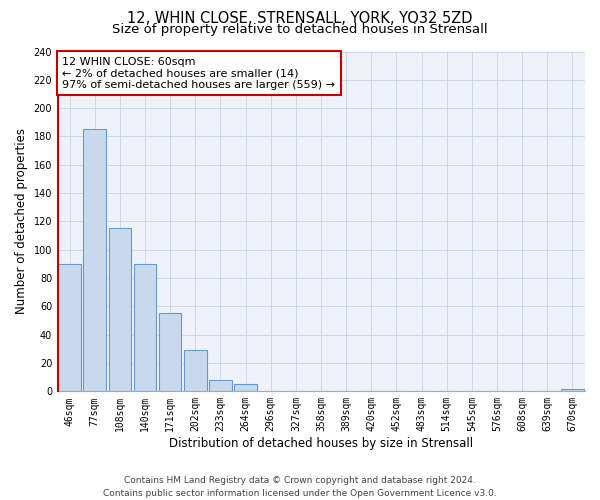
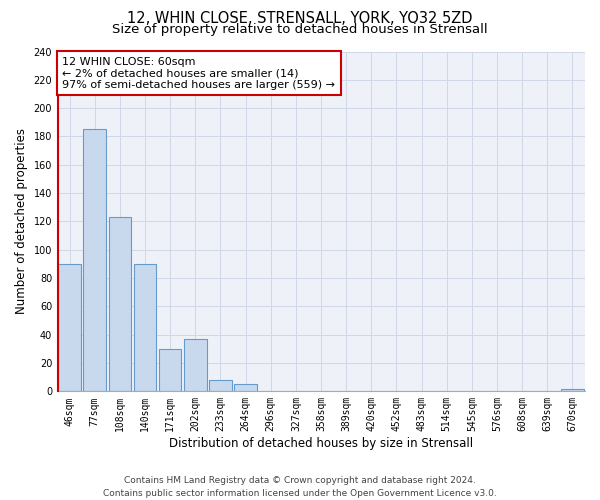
108sqm: 115 -> 123
171sqm: 55 -> 30
202sqm: 29 -> 37
